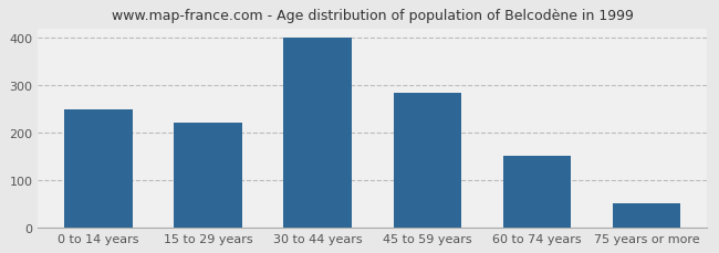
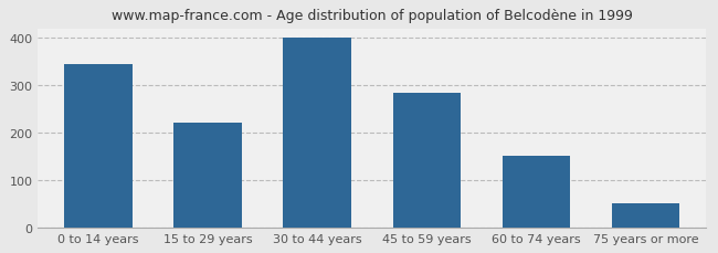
0 to 14 years: 250 -> 345
